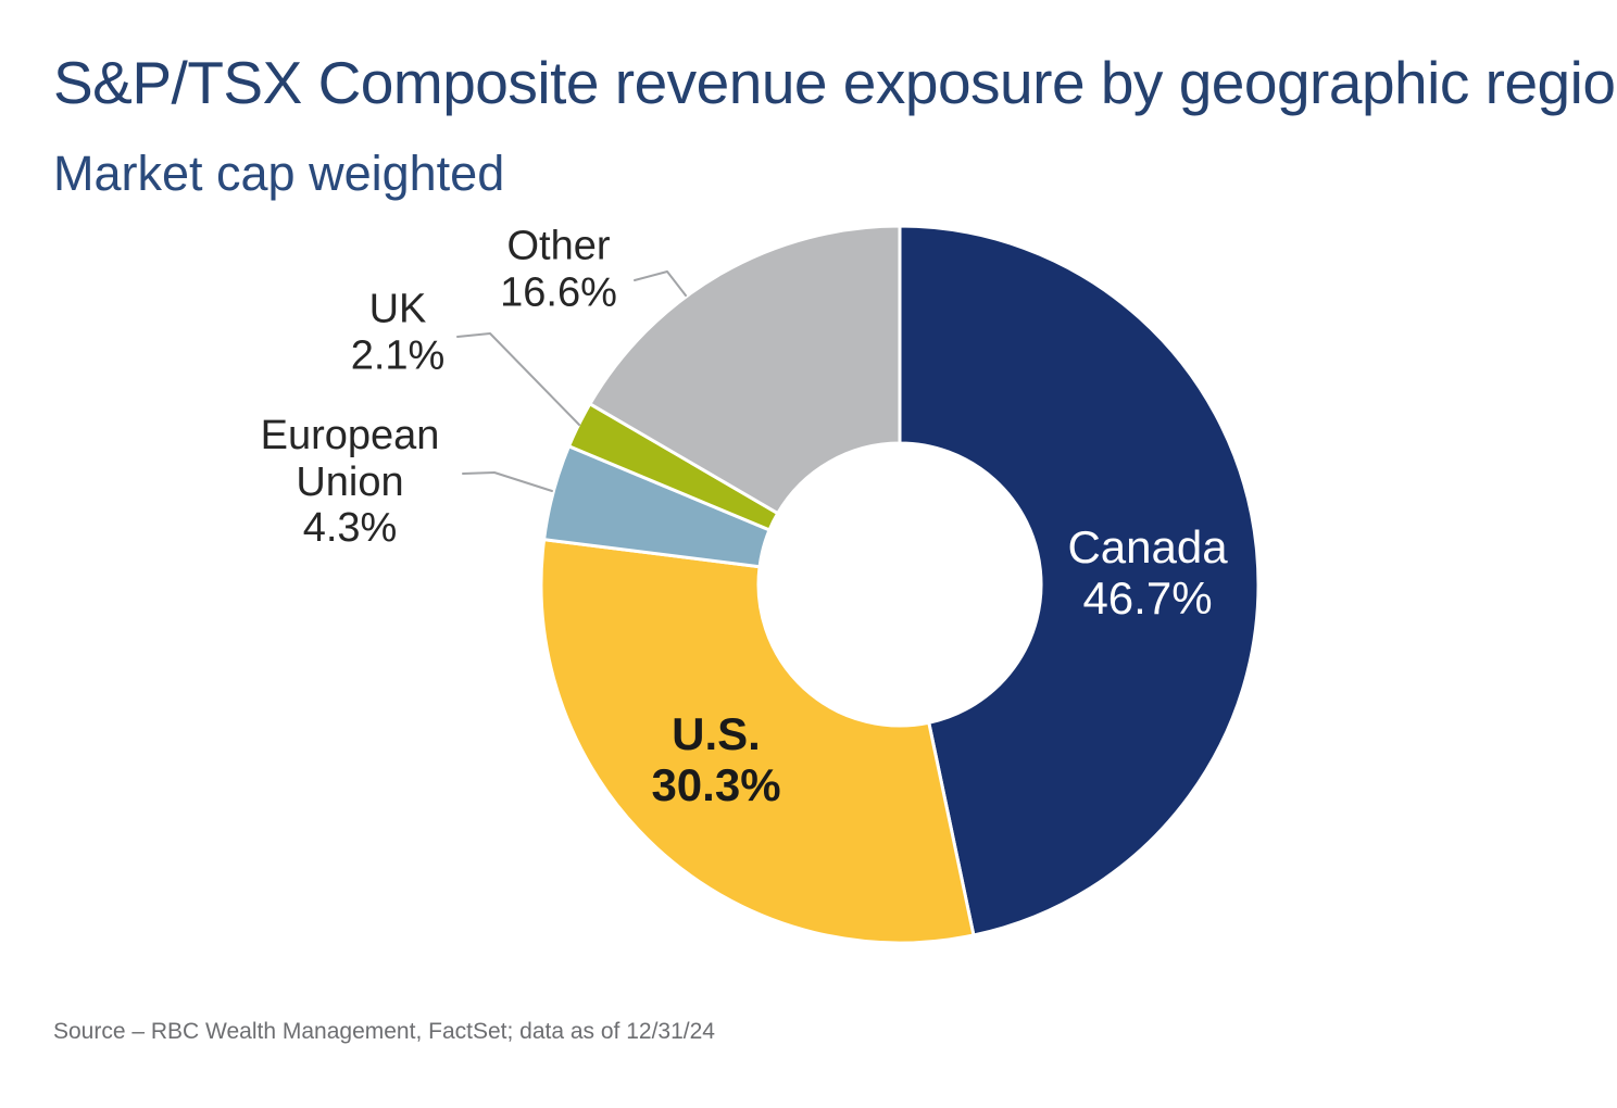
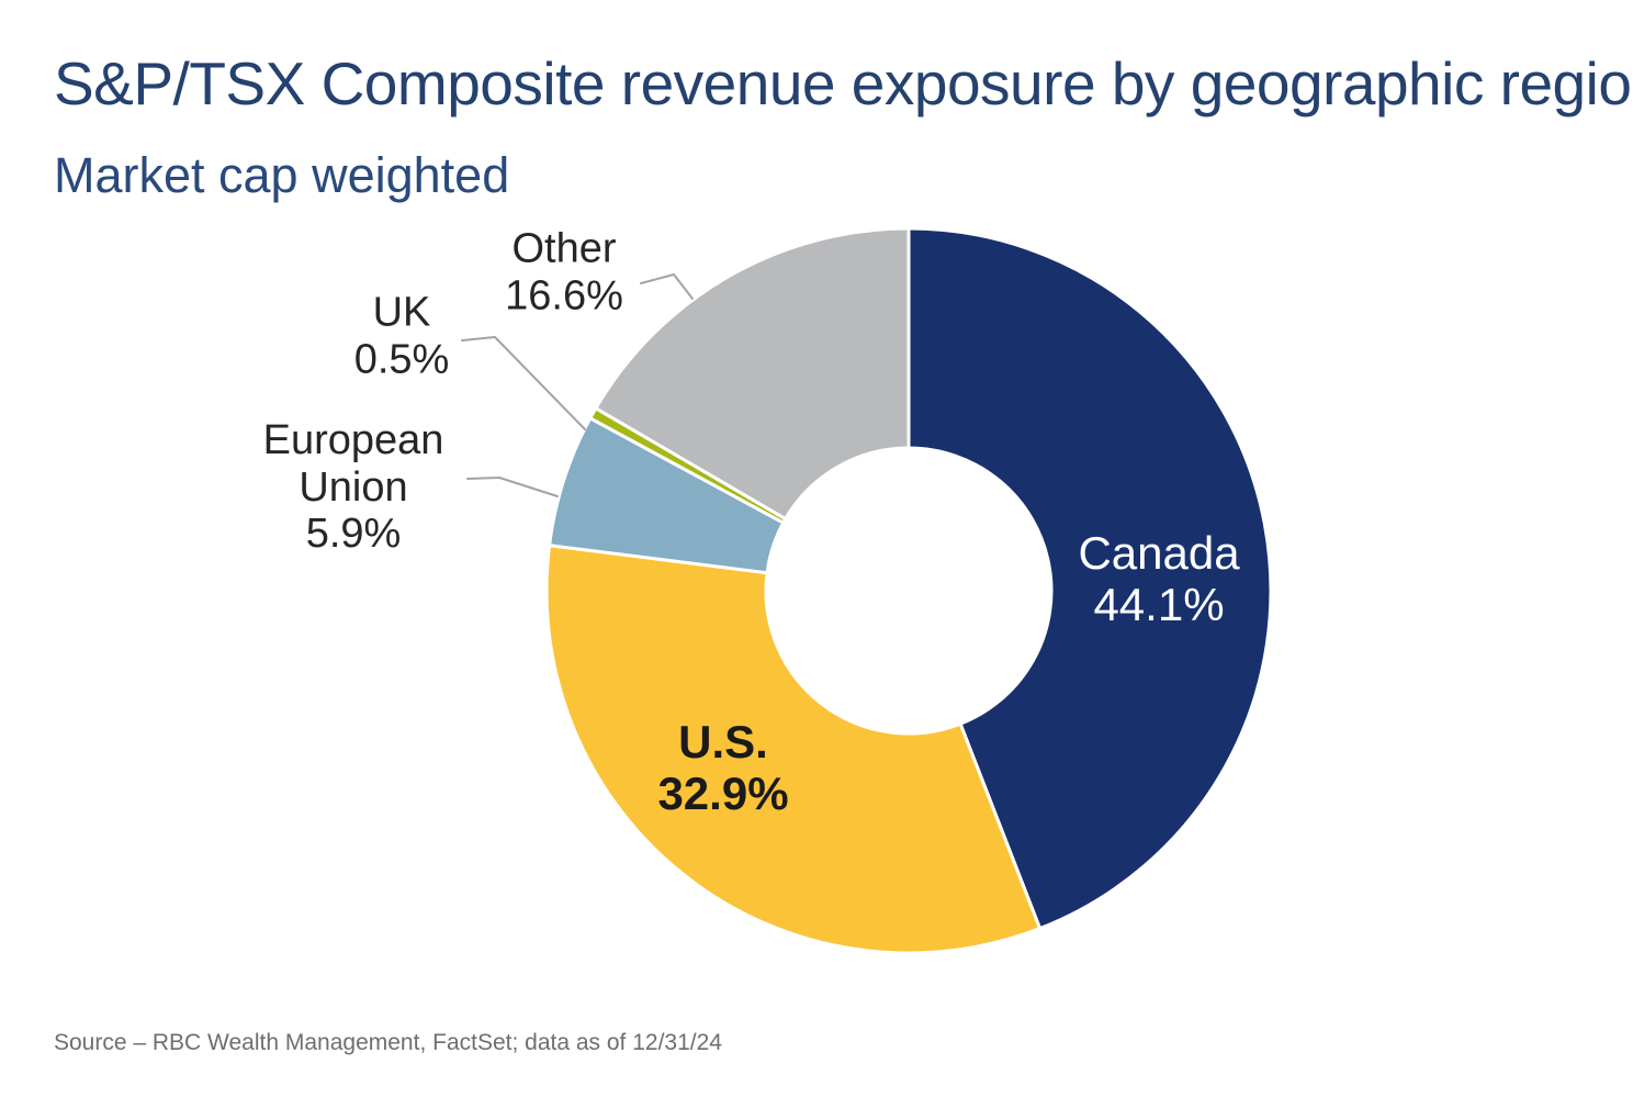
Canada: 46.7% -> 44.1%
U.S.: 30.3% -> 32.9%
European Union: 4.3% -> 5.9%
UK: 2.1% -> 0.5%
